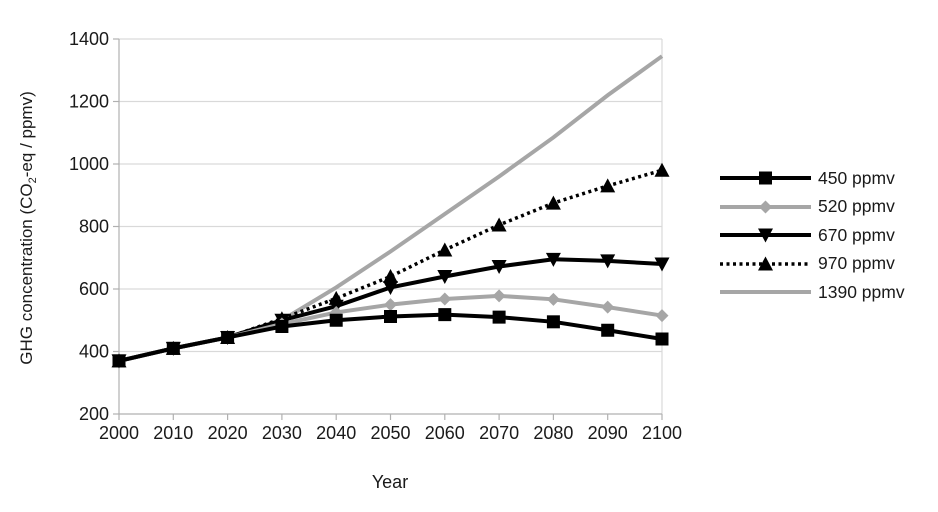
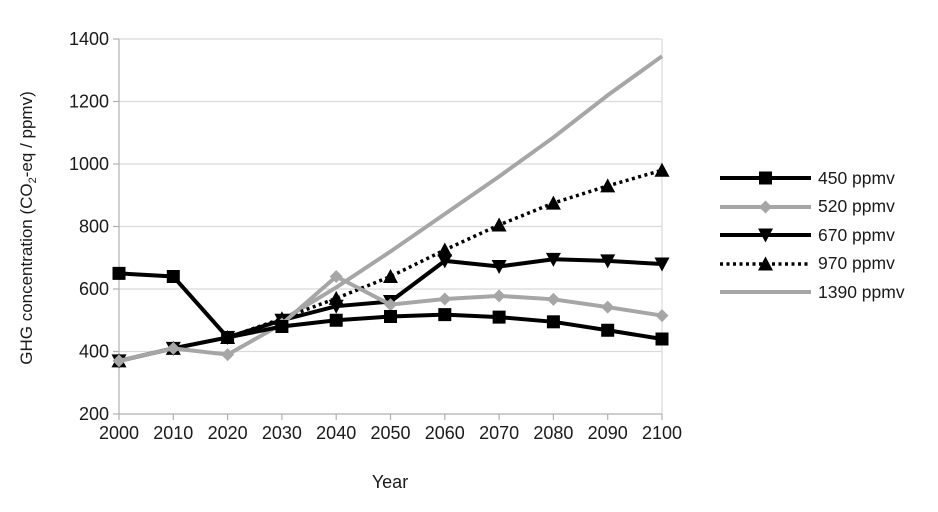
450 ppmv/2000: 370 -> 650
450 ppmv/2010: 410 -> 640
520 ppmv/2020: 440 -> 390
520 ppmv/2040: 520 -> 640
670 ppmv/2050: 600 -> 560
670 ppmv/2060: 640 -> 690
